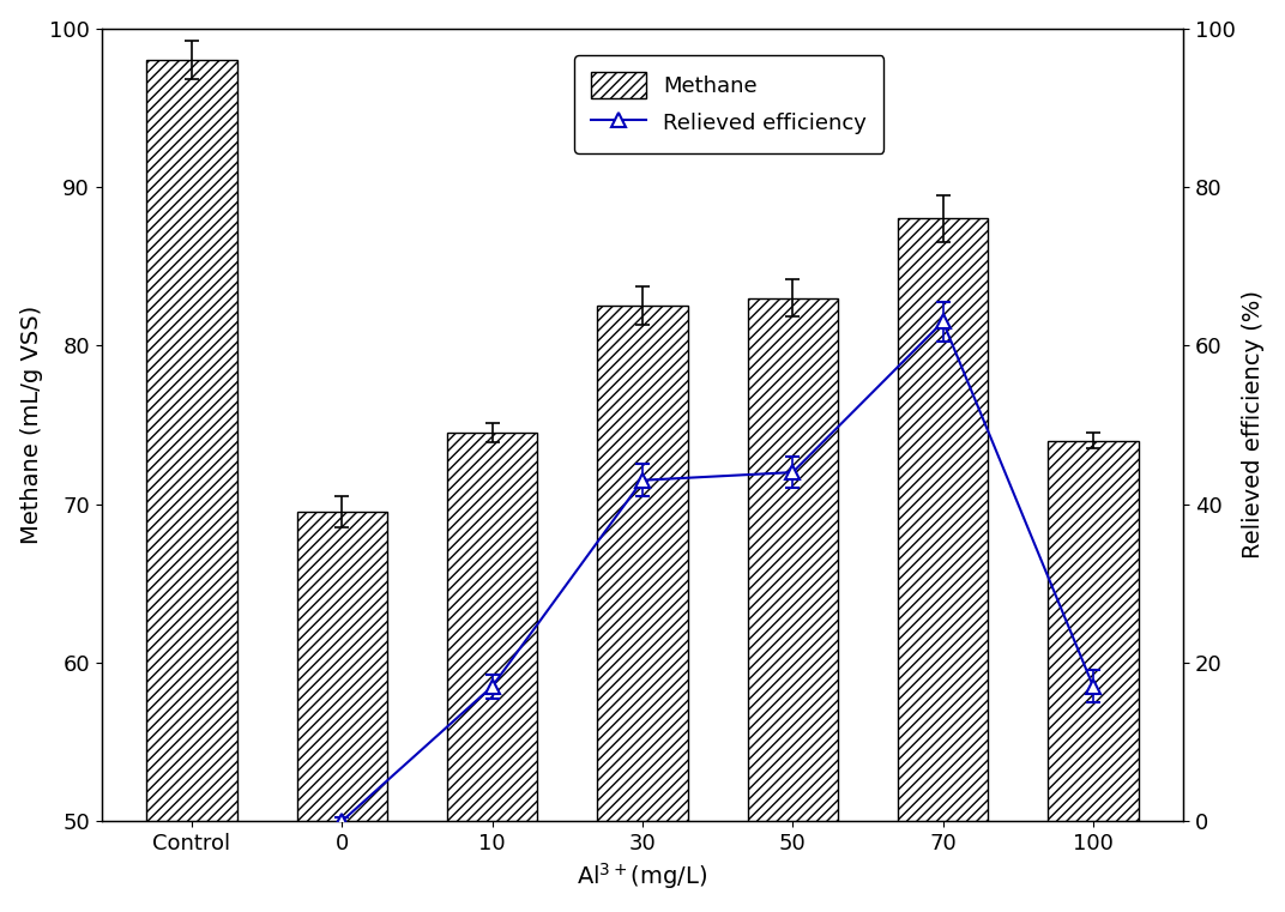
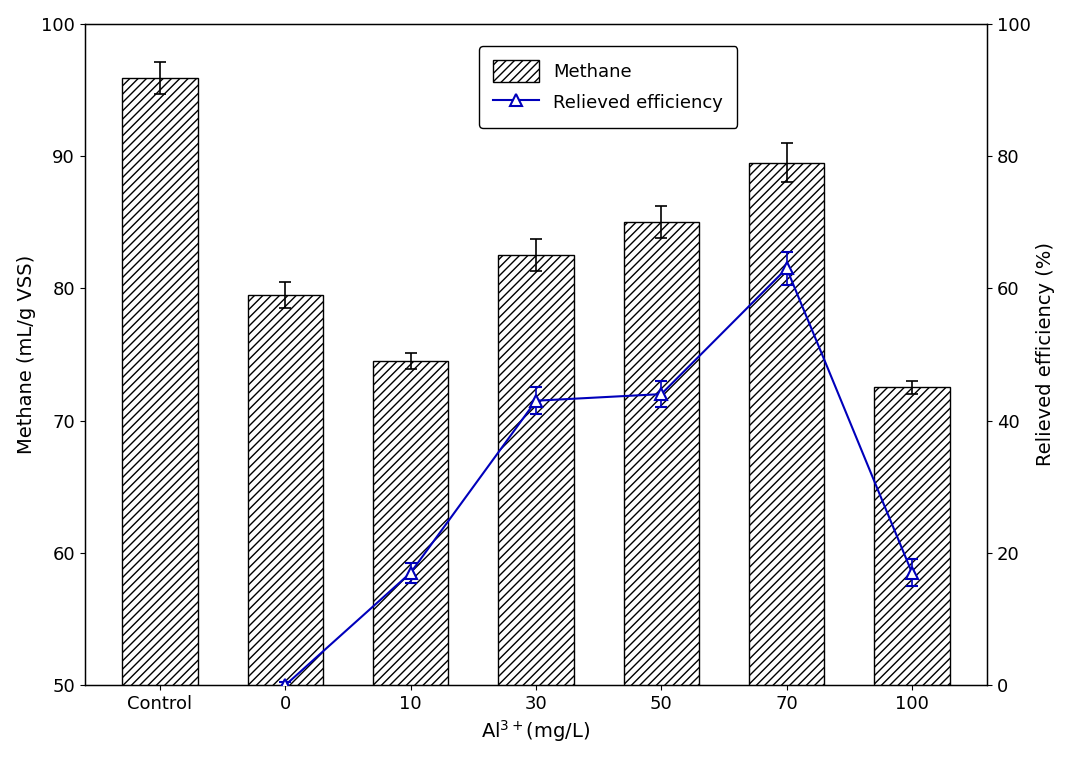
Methane/Control: 98.0 -> 95.9
Methane/0: 69.5 -> 79.5
Methane/50: 83.0 -> 85.0
Methane/70: 88.0 -> 89.5
Methane/100: 74.0 -> 72.5
